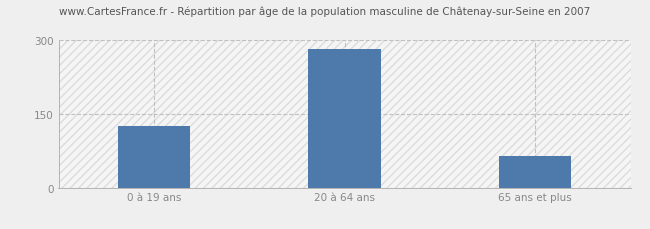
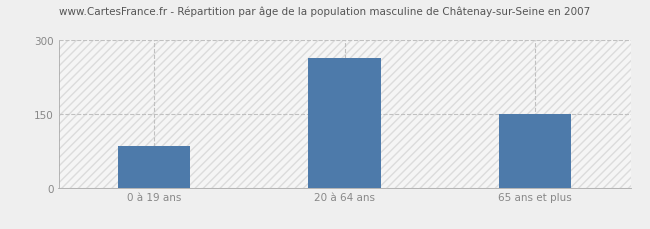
0 à 19 ans: 125 -> 85
20 à 64 ans: 283 -> 265
65 ans et plus: 65 -> 150
